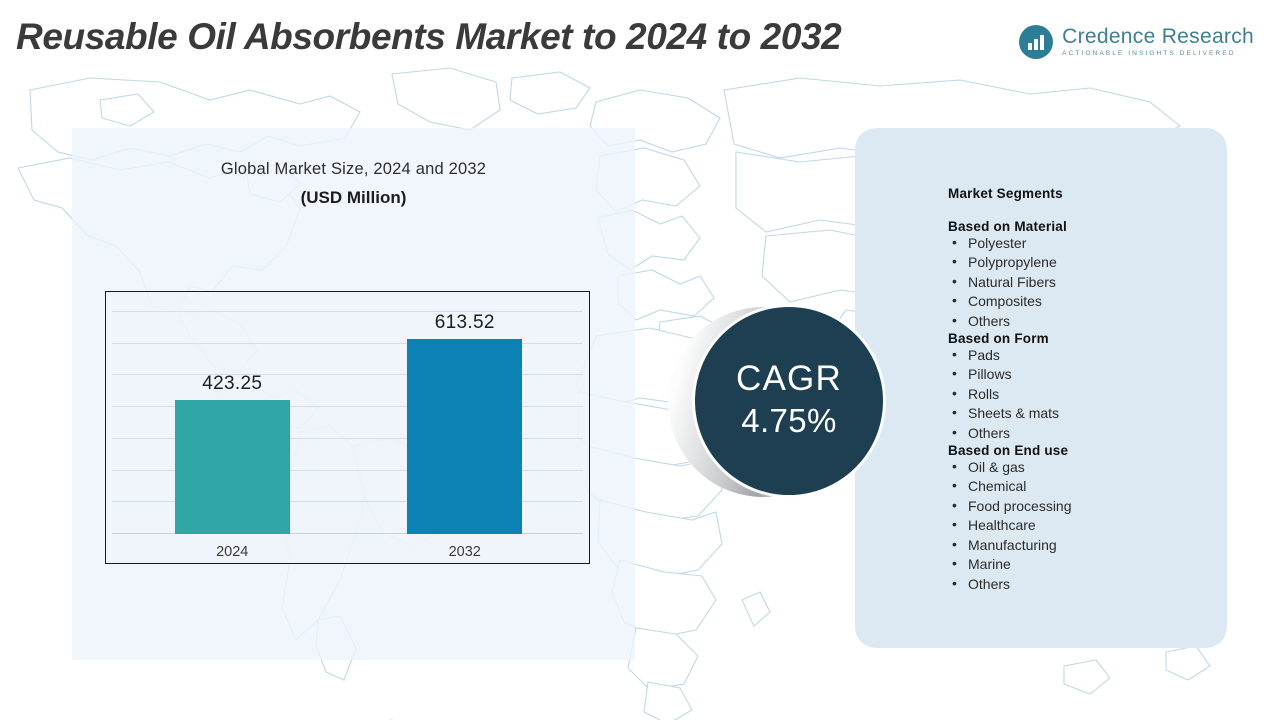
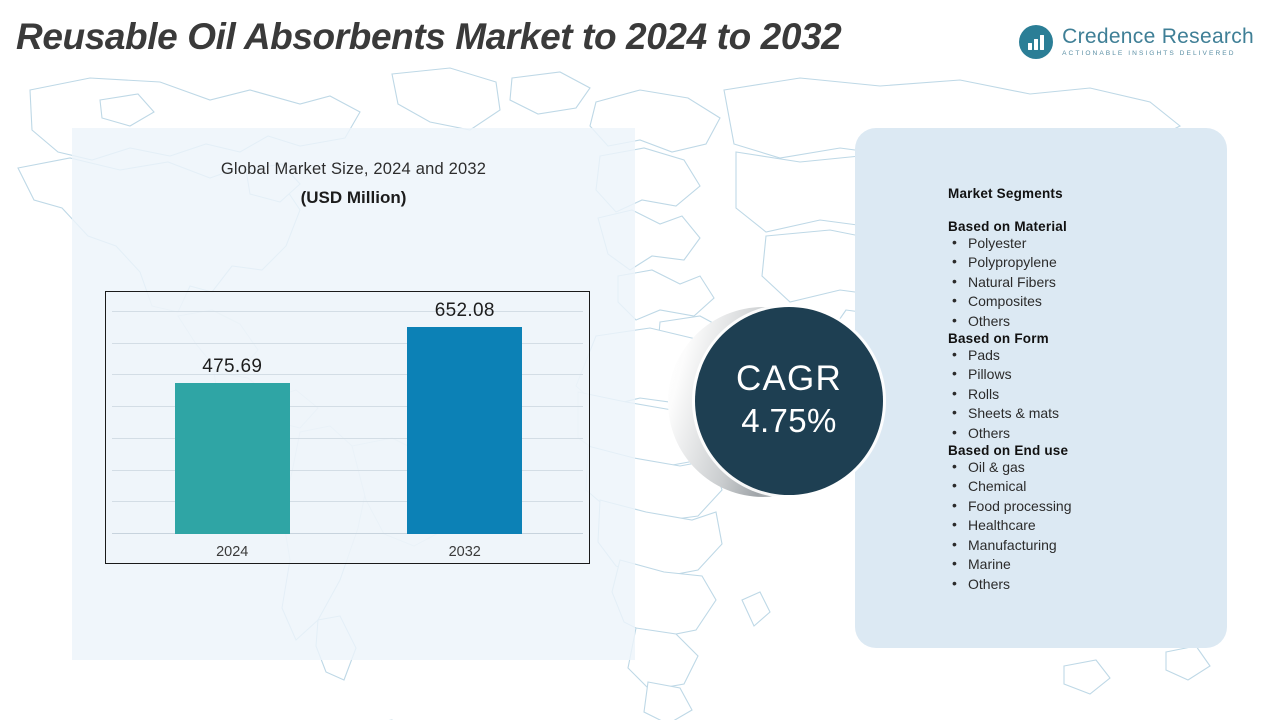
2024: 423.25 -> 475.69
2032: 613.52 -> 652.08
